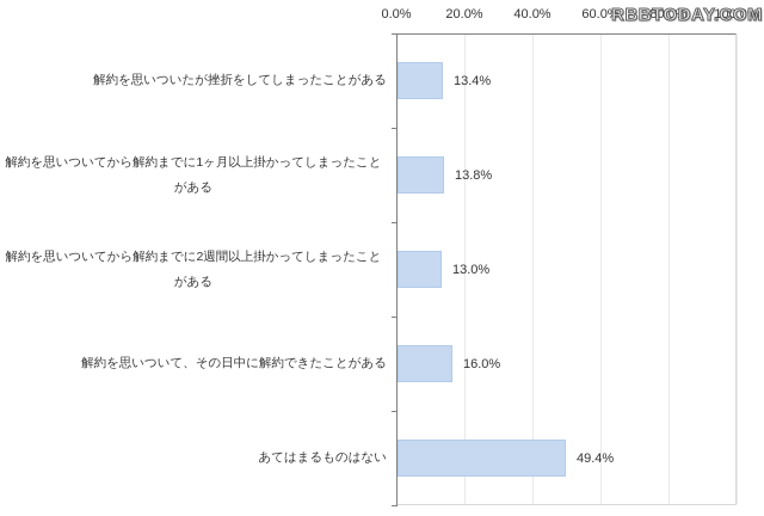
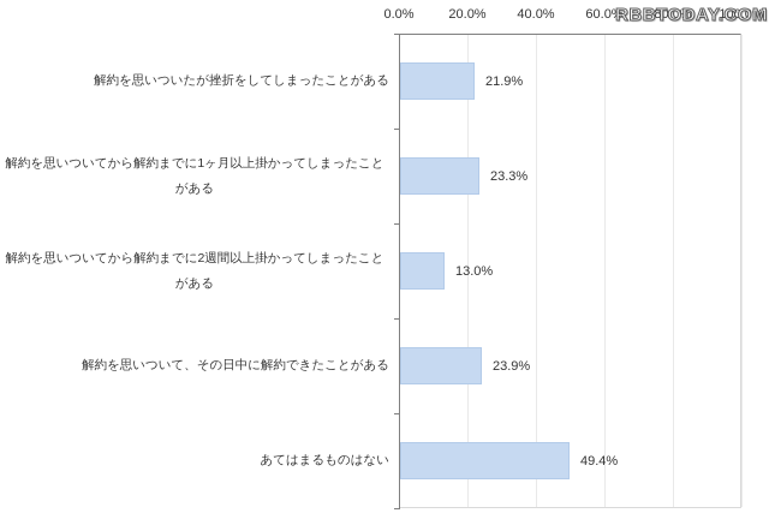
解約を思いついたが挫折をしてしまったことがある: 13.4% -> 21.9%
解約を思いついてから解約までに1ヶ月以上掛かってしまったことがある: 13.8% -> 23.3%
解約を思いついて、その日中に解約できたことがある: 16.0% -> 23.9%
